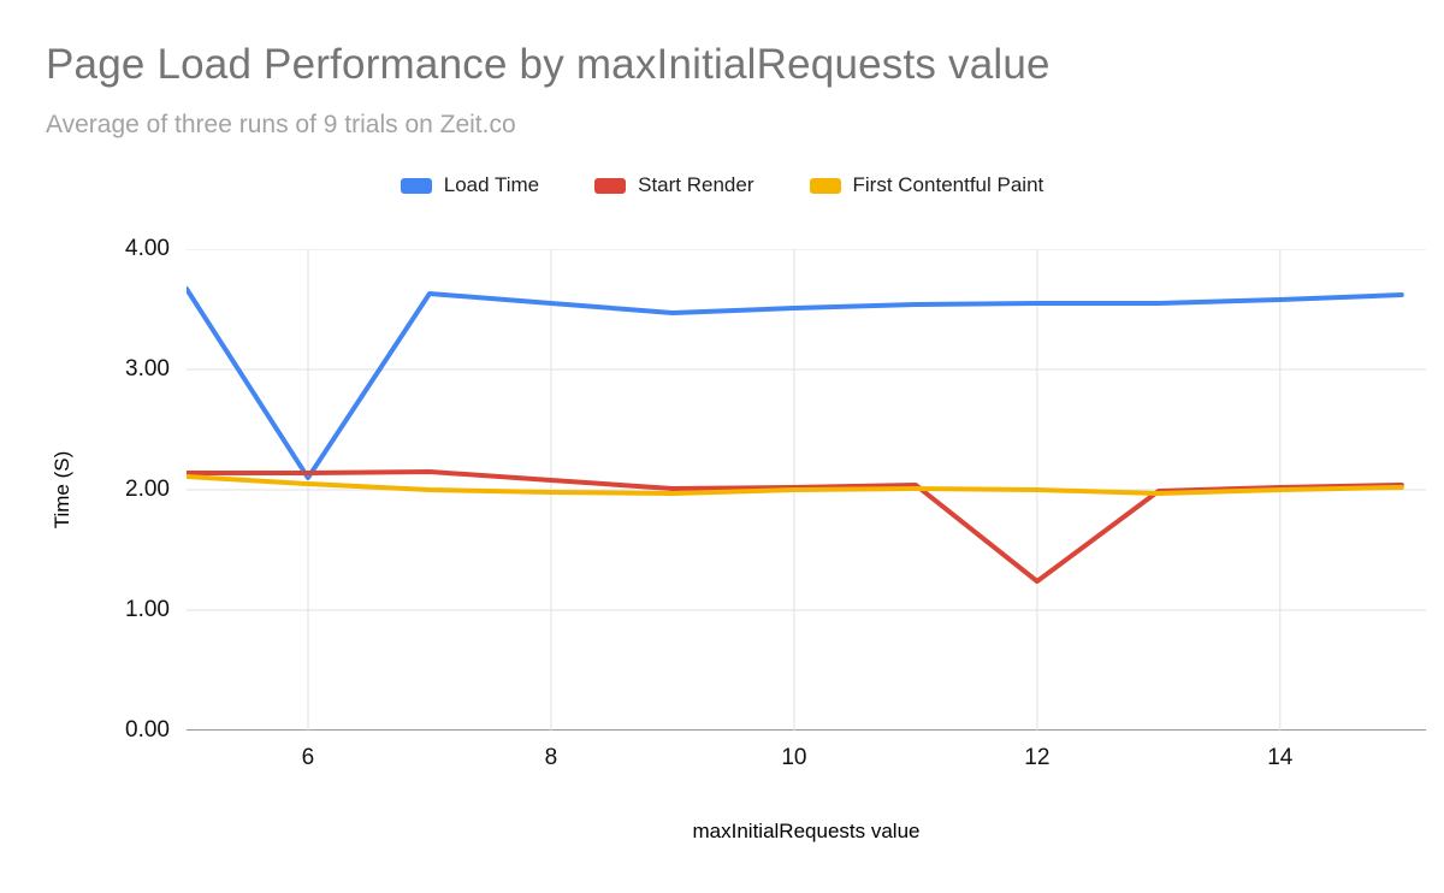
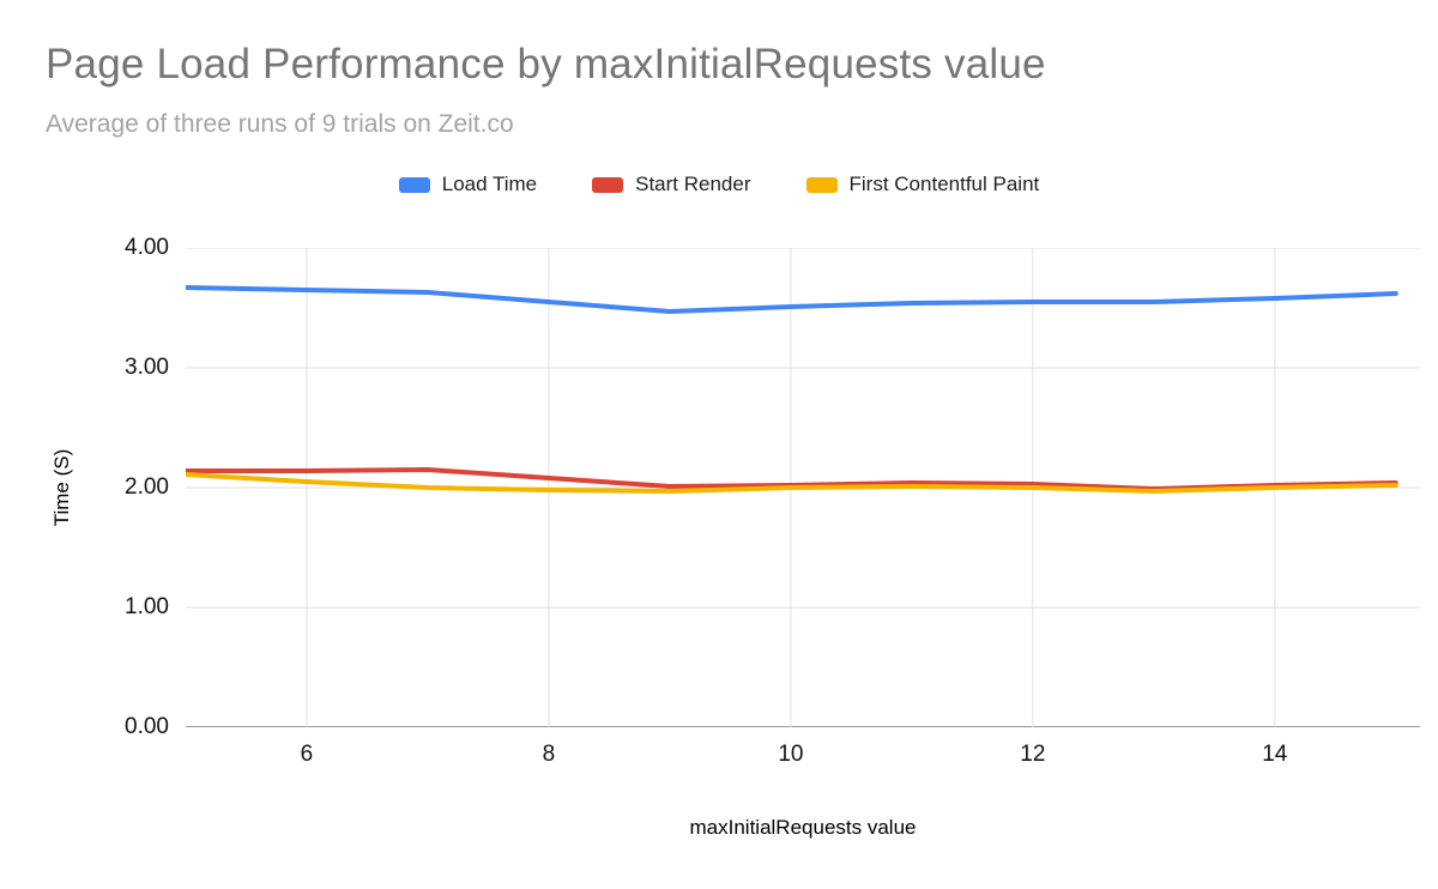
Load Time/6: 2.10 -> 3.65
Start Render/12: 1.24 -> 2.03
